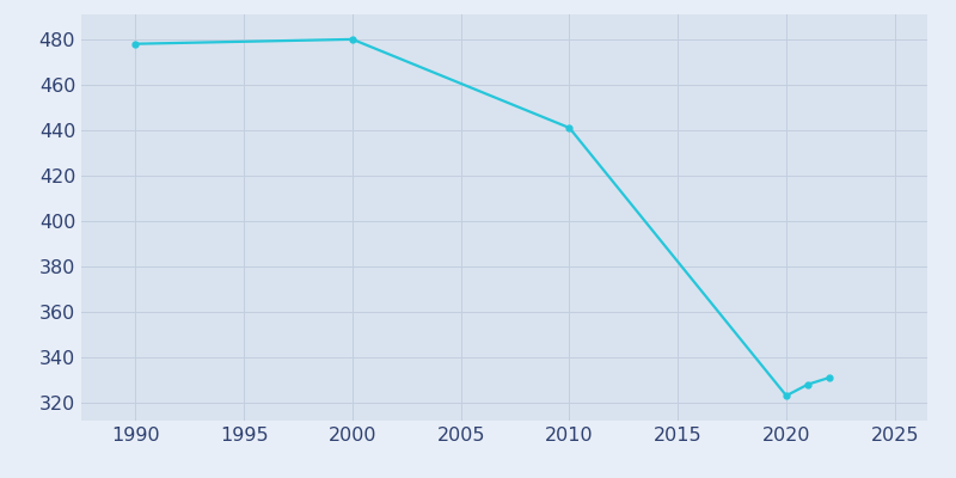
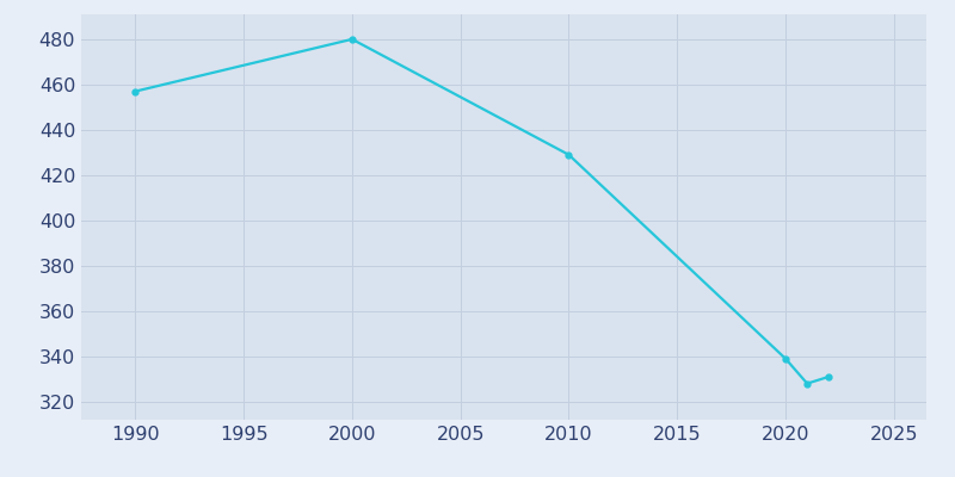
1990: 478 -> 457
2010: 441 -> 429
2020: 323 -> 339
